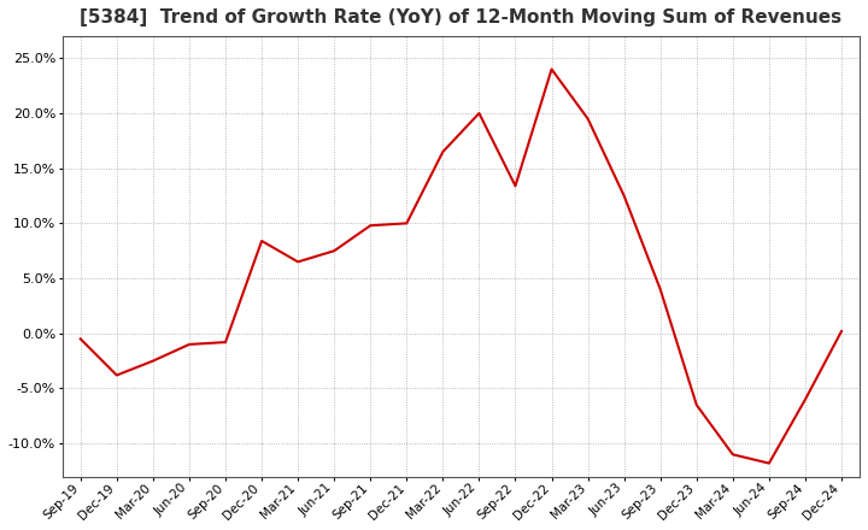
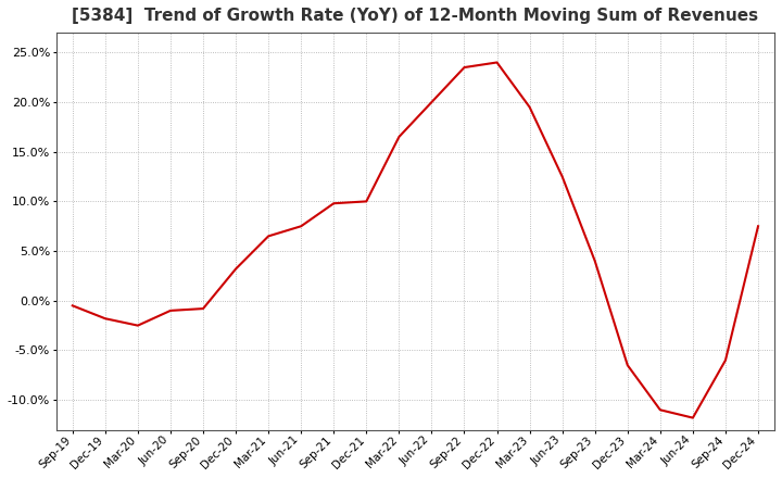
Dec-19: -3.8% -> -1.8%
Dec-20: 8.4% -> 3.2%
Sep-22: 13.4% -> 23.5%
Dec-24: 0.2% -> 7.5%
